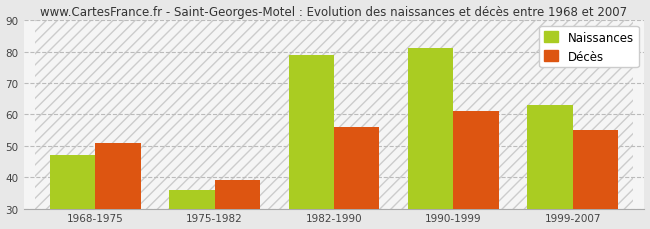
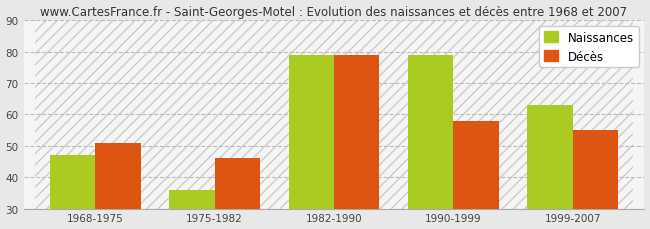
Décès/1975-1982: 39 -> 46
Décès/1982-1990: 56 -> 79
Naissances/1990-1999: 81 -> 79
Décès/1990-1999: 61 -> 58
